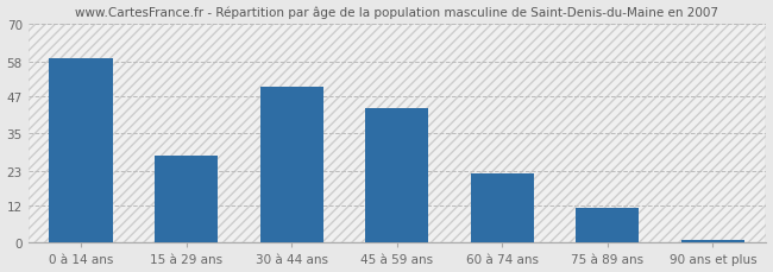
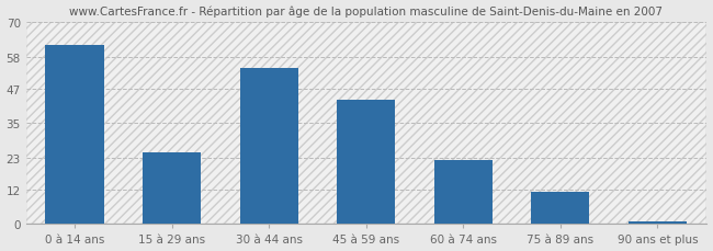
0 à 14 ans: 59 -> 62
15 à 29 ans: 28 -> 25
30 à 44 ans: 50 -> 54
